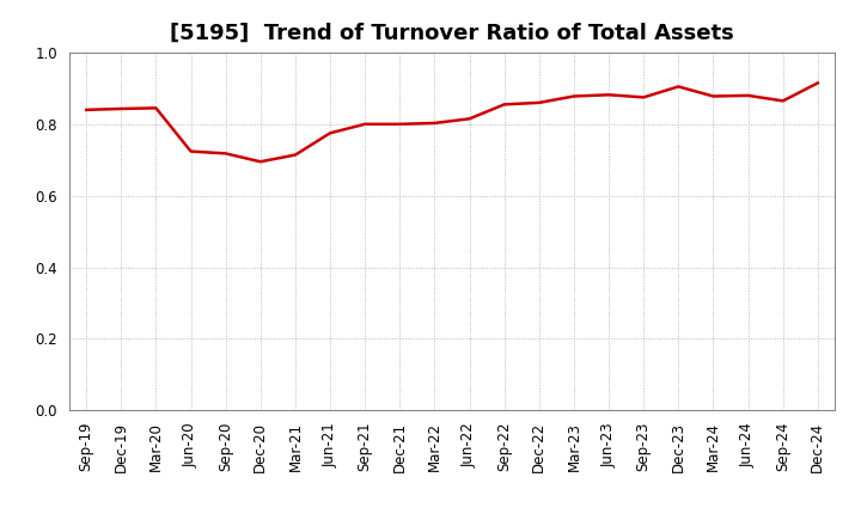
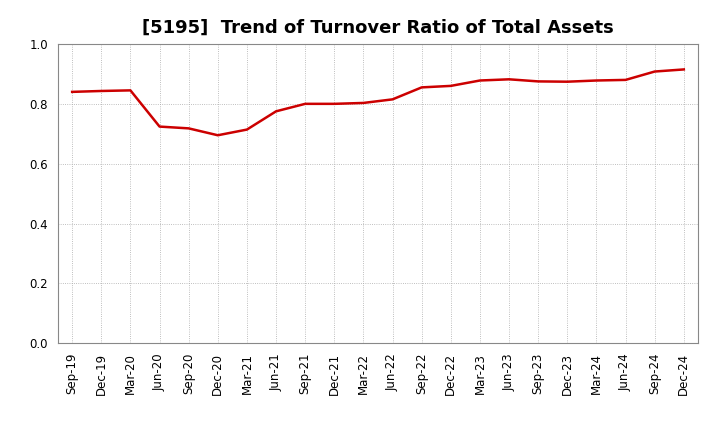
Dec-23: 0.905 -> 0.874
Sep-24: 0.865 -> 0.908
